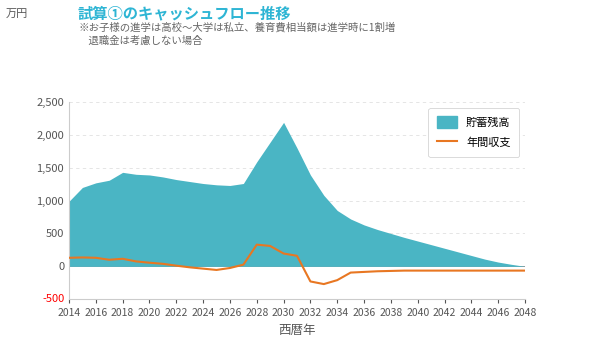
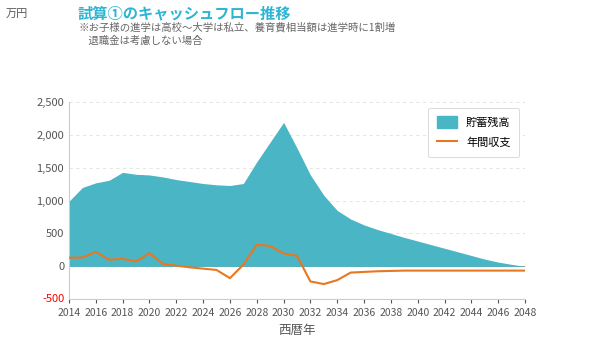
年間収支/2016: 130 -> 220
年間収支/2020: 60 -> 200
年間収支/2026: -20 -> -180
